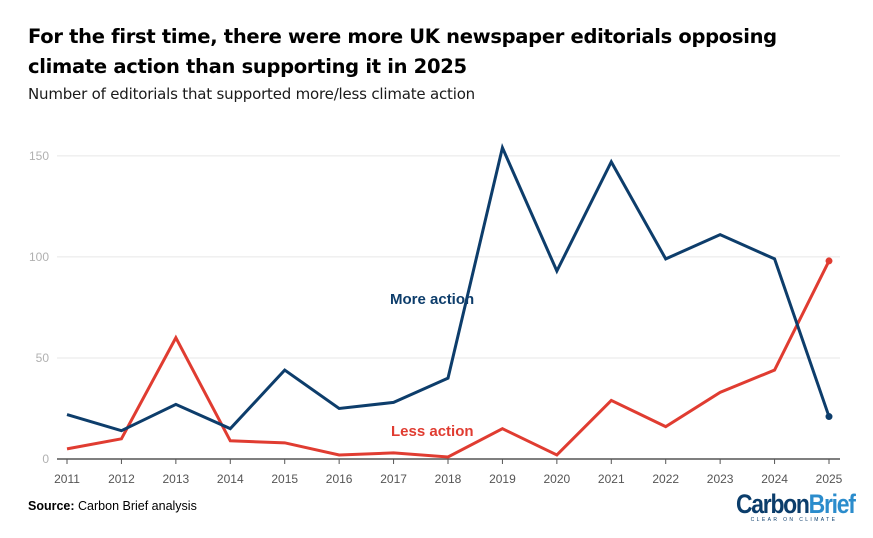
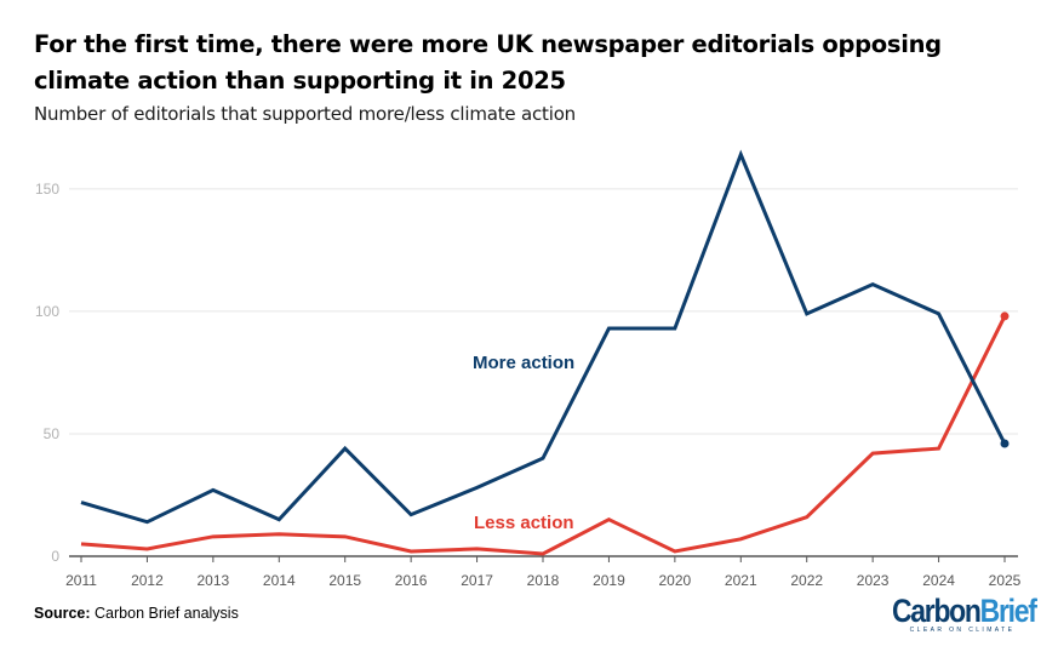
Less action/2012: 10 -> 3
Less action/2013: 60 -> 8
More action/2016: 25 -> 17
More action/2019: 154 -> 93
More action/2021: 147 -> 164
Less action/2021: 29 -> 7
Less action/2023: 33 -> 42
More action/2025: 21 -> 46
